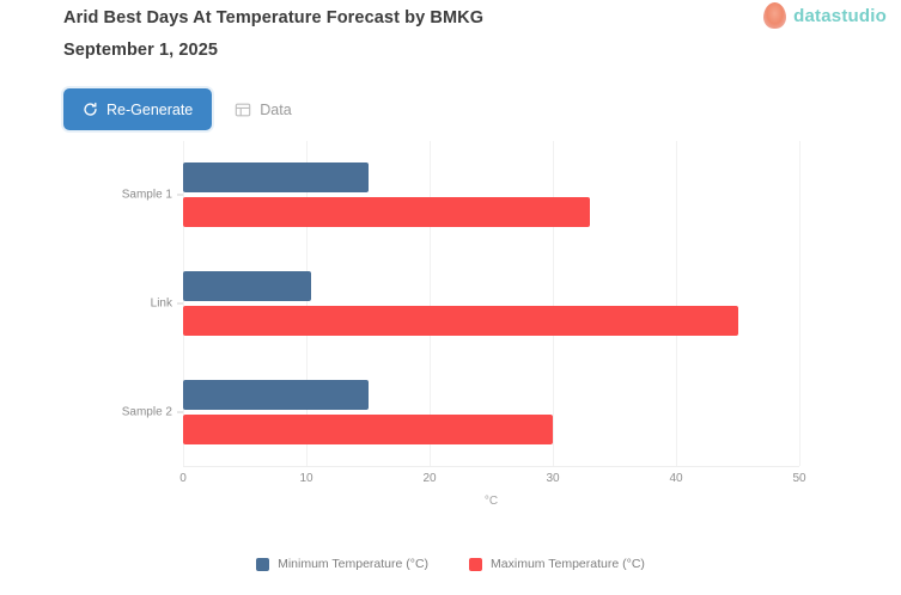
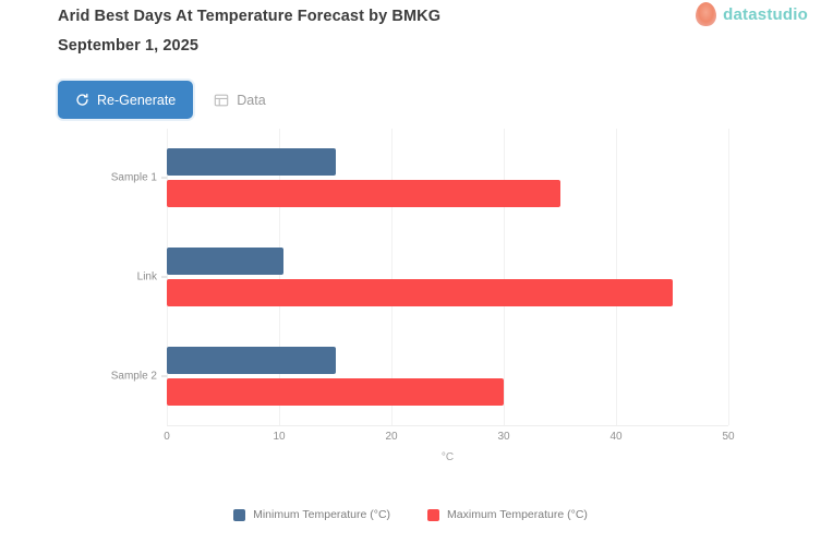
Maximum Temperature (°C)/Sample 1: 33 -> 35
